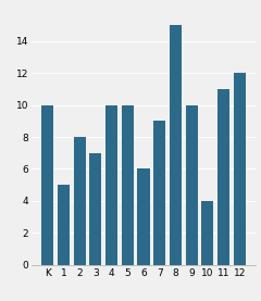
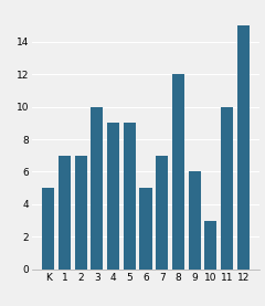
K: 10 -> 5
1: 5 -> 7
2: 8 -> 7
3: 7 -> 10
4: 10 -> 9
5: 10 -> 9
6: 6 -> 5
7: 9 -> 7
8: 15 -> 12
9: 10 -> 6
10: 4 -> 3
11: 11 -> 10
12: 12 -> 15
